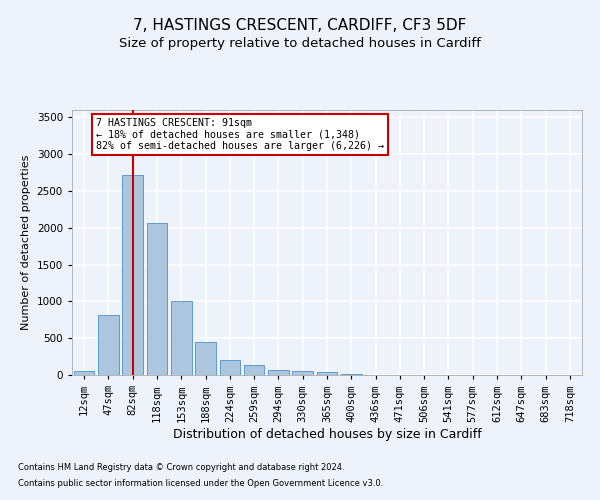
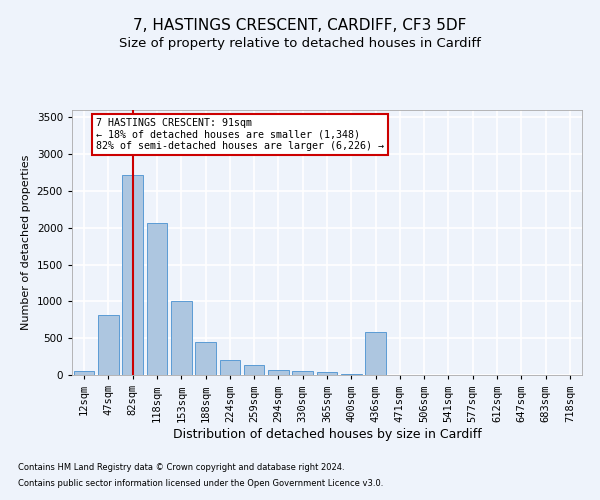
436sqm: 0 -> 580
